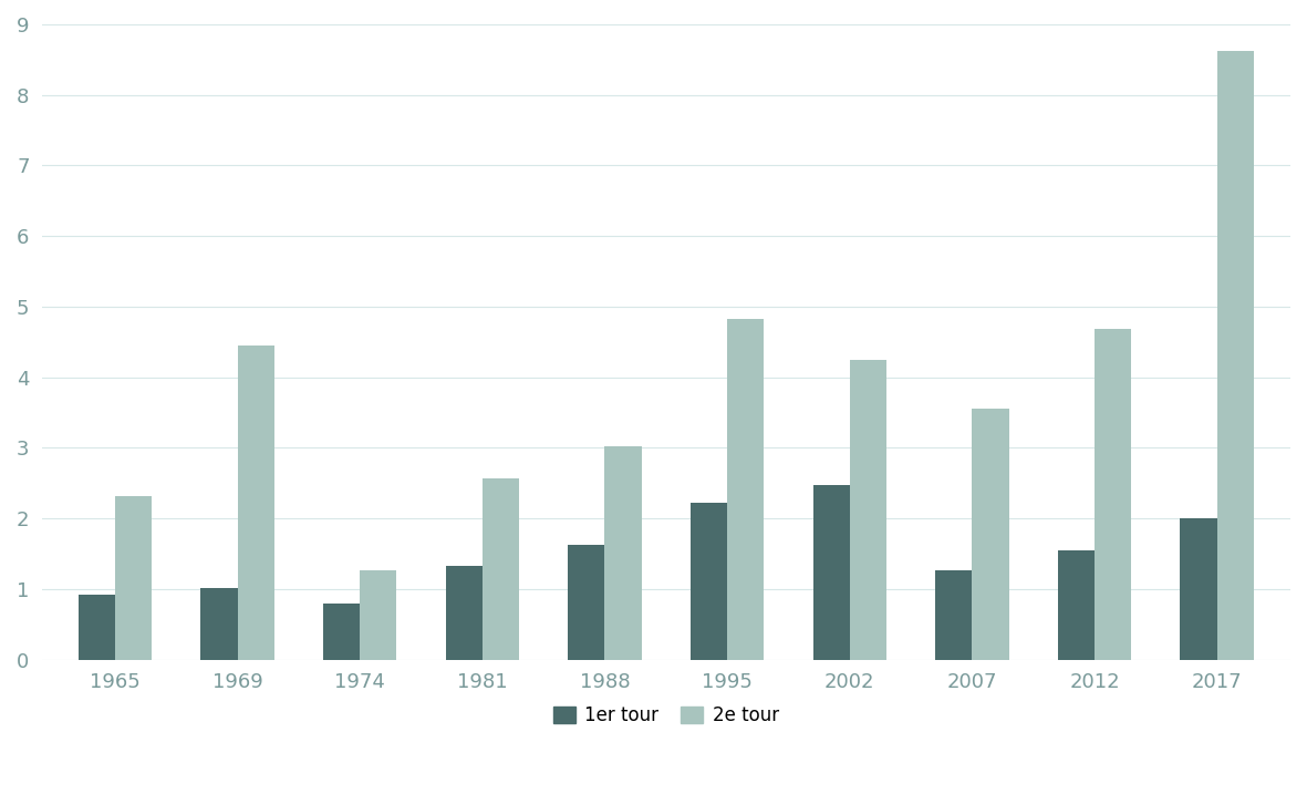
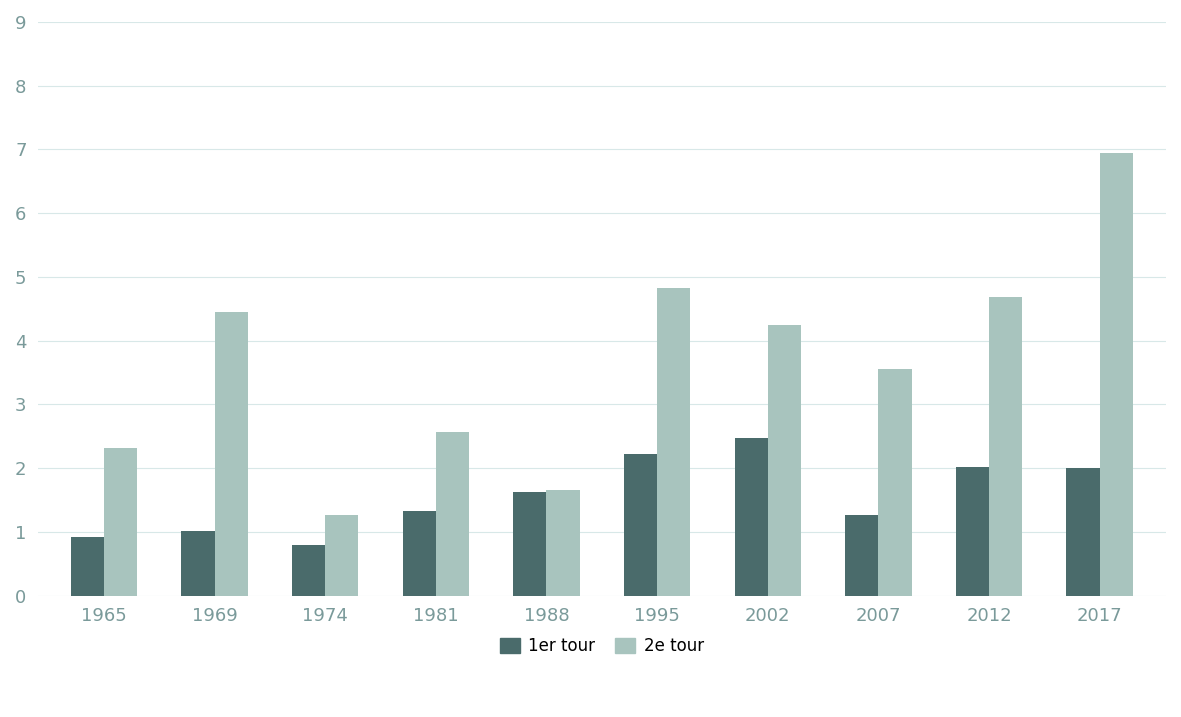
2e tour/1988: 3.02 -> 1.66
1er tour/2012: 1.54 -> 2.02
2e tour/2017: 8.63 -> 6.94
